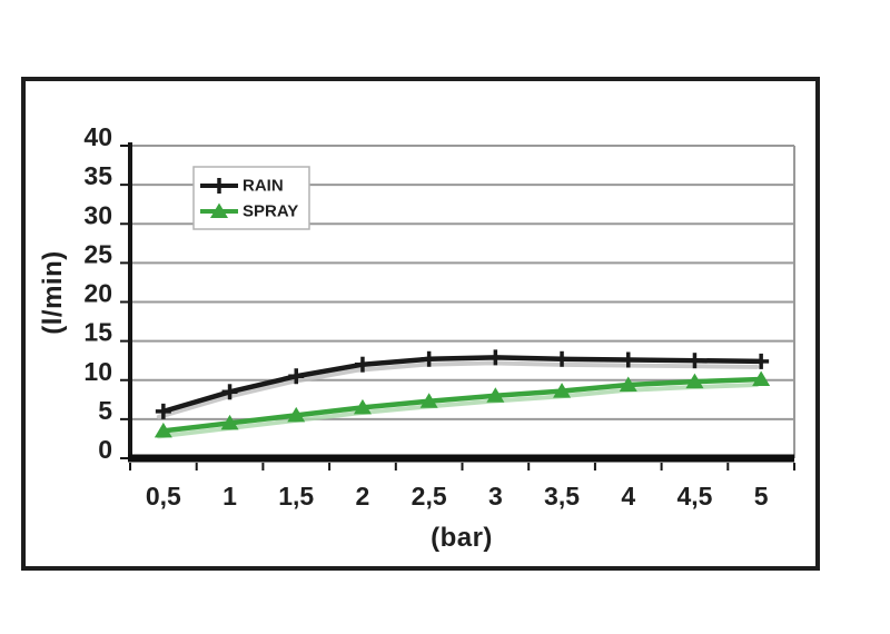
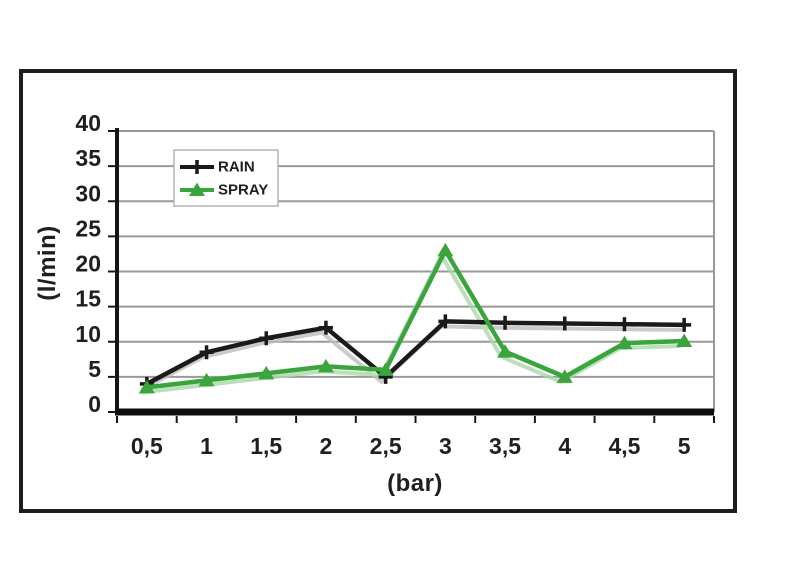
RAIN/0,5: 6 -> 4
RAIN/2,5: 13 -> 5
SPRAY/2,5: 7 -> 6
SPRAY/3: 8 -> 23
SPRAY/4: 9 -> 5
